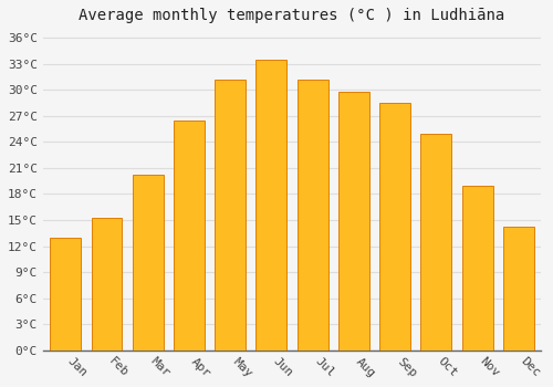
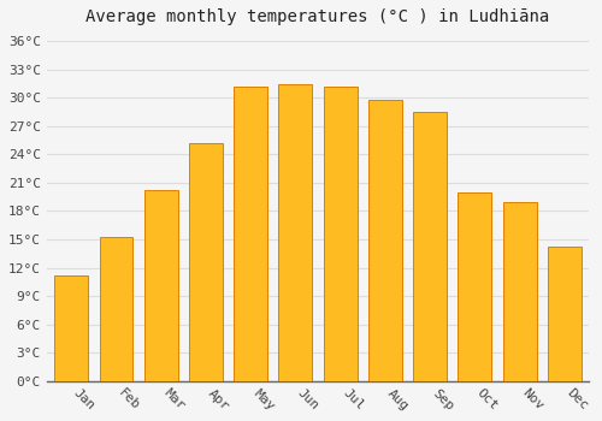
Jan: 13.0°C -> 11.2°C
Apr: 26.5°C -> 25.2°C
Jun: 33.5°C -> 31.4°C
Oct: 25.0°C -> 20.0°C
